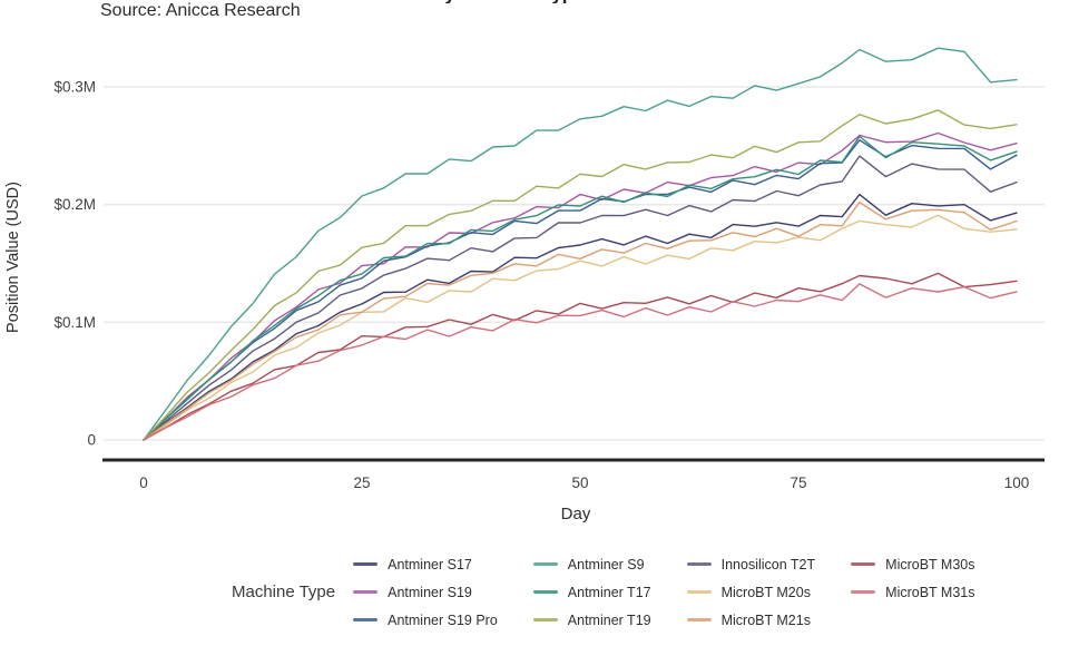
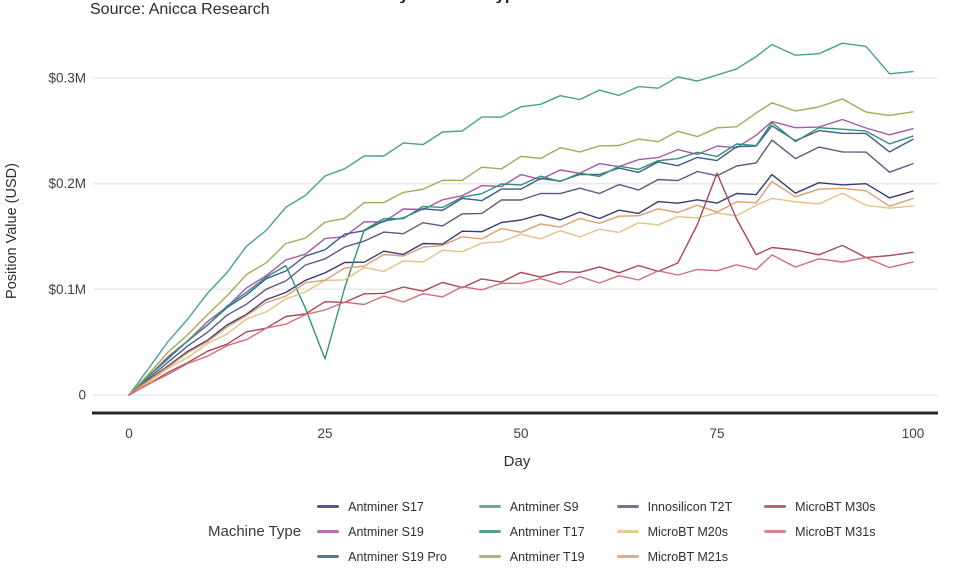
Antminer T17/25: $0.143M -> $0.036M
MicroBT M30s/75: $0.125M -> $0.206M
